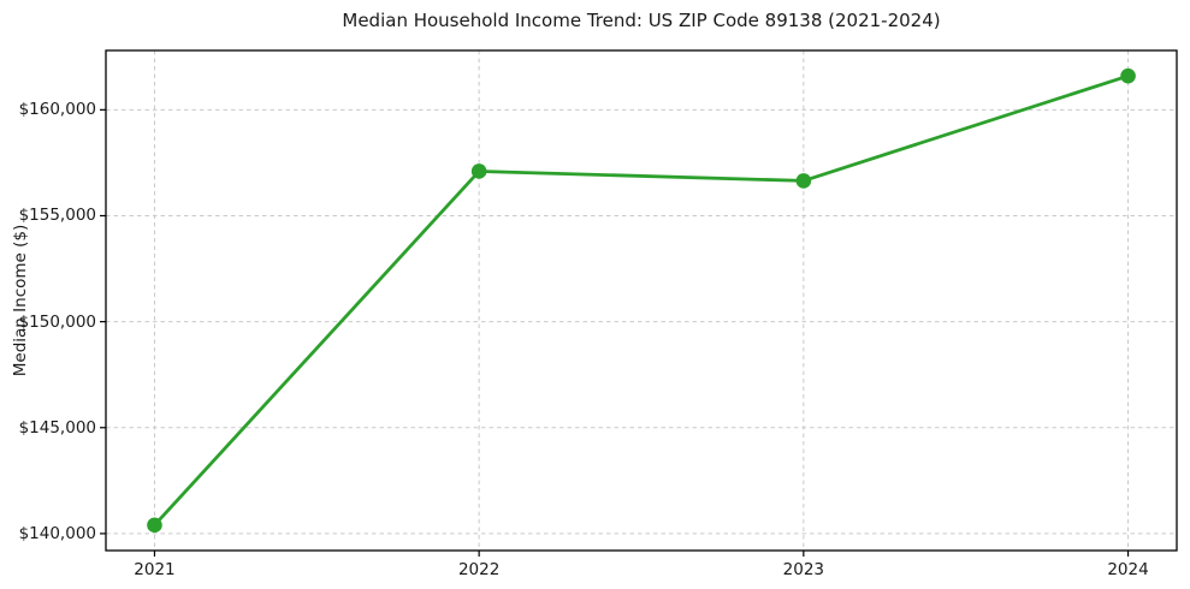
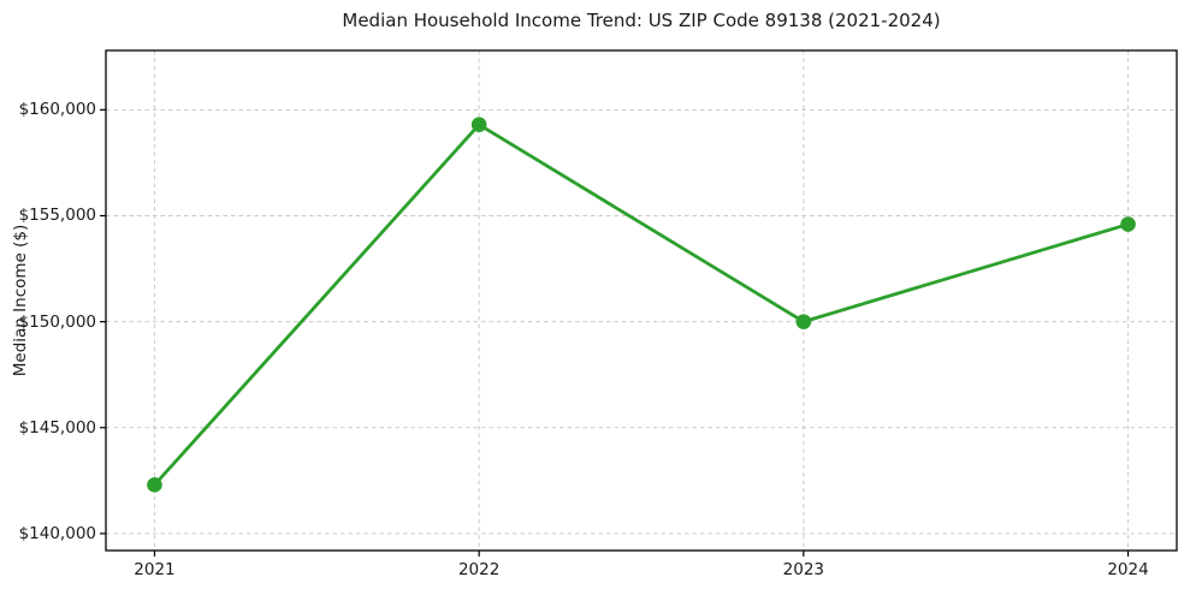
2021: $140400 -> $142300
2022: $157100 -> $159300
2023: $156600 -> $150000
2024: $161600 -> $154600
